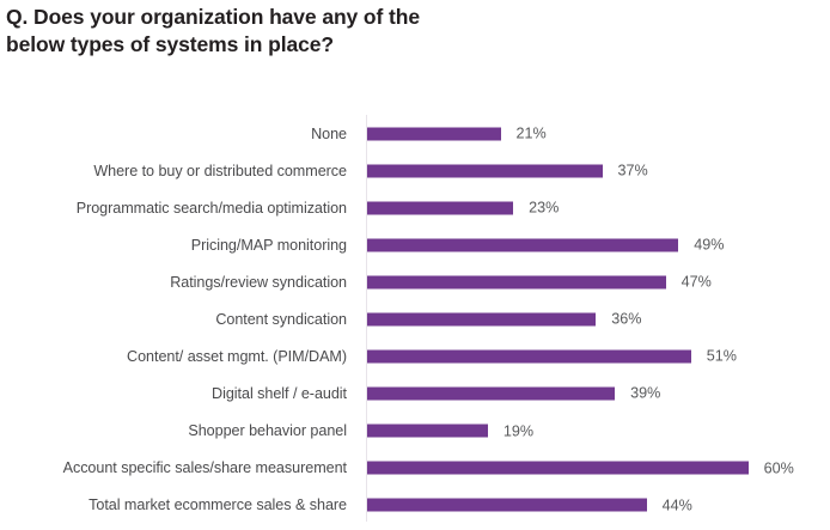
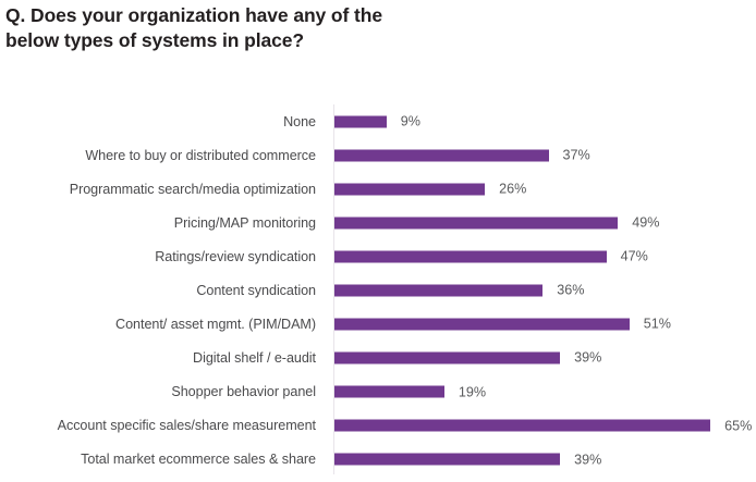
None: 21% -> 9%
Programmatic search/media optimization: 23% -> 26%
Account specific sales/share measurement: 60% -> 65%
Total market ecommerce sales & share: 44% -> 39%
